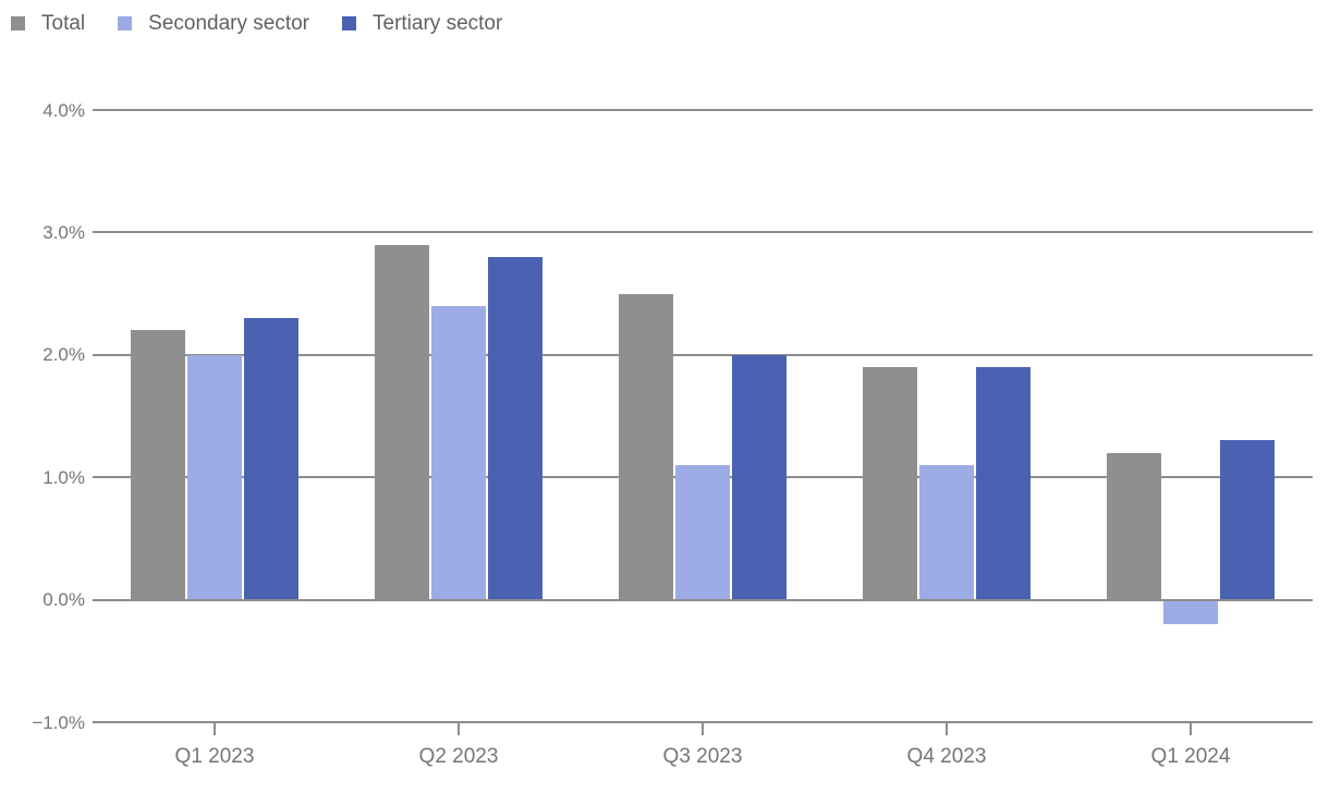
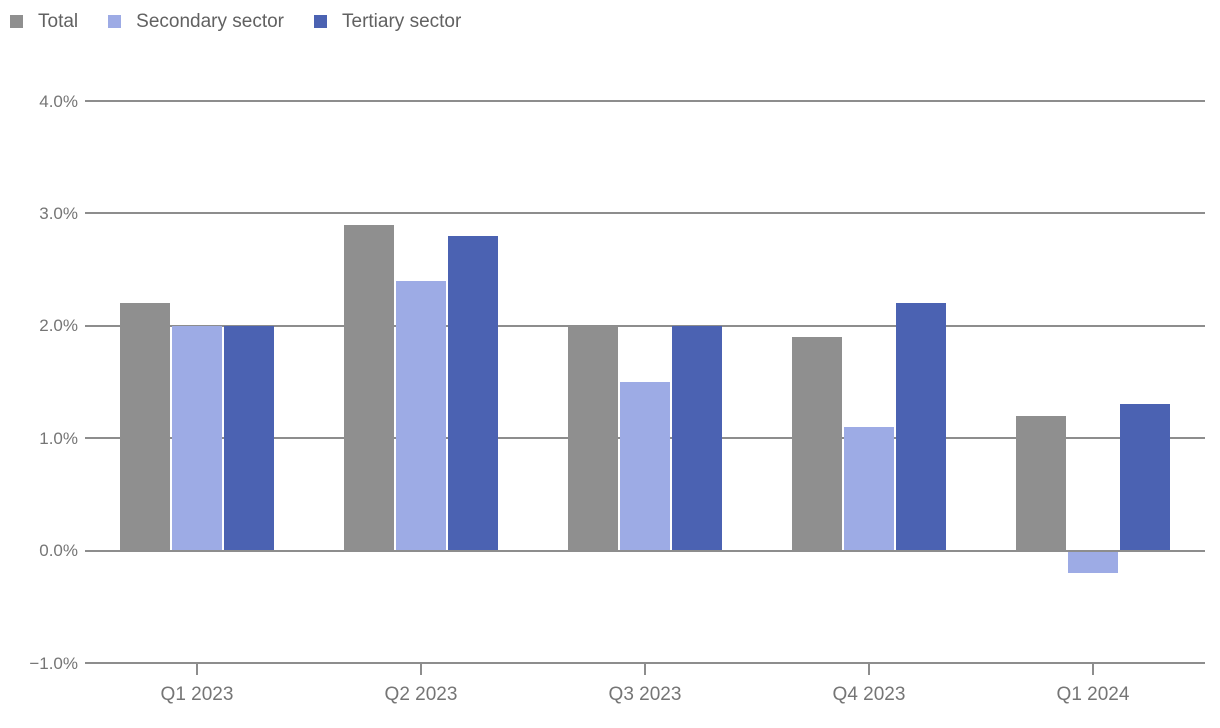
Tertiary sector/Q1 2023: 2.3% -> 2.0%
Total/Q3 2023: 2.5% -> 2.0%
Secondary sector/Q3 2023: 1.1% -> 1.5%
Tertiary sector/Q4 2023: 1.9% -> 2.2%
